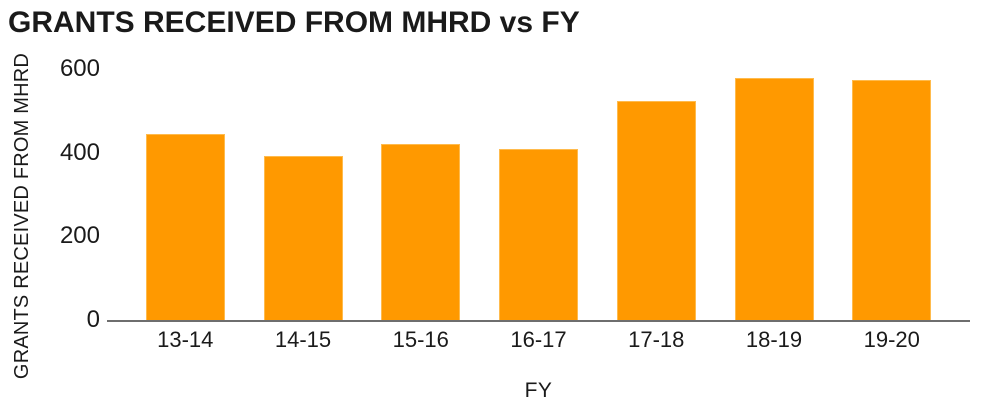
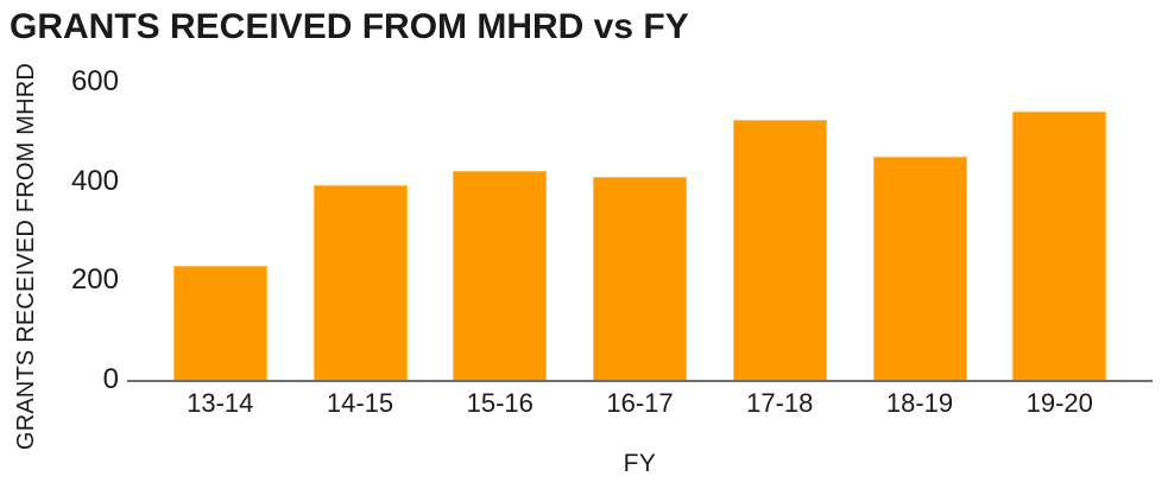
13-14: 440 -> 230
18-19: 580 -> 450
19-20: 570 -> 540
